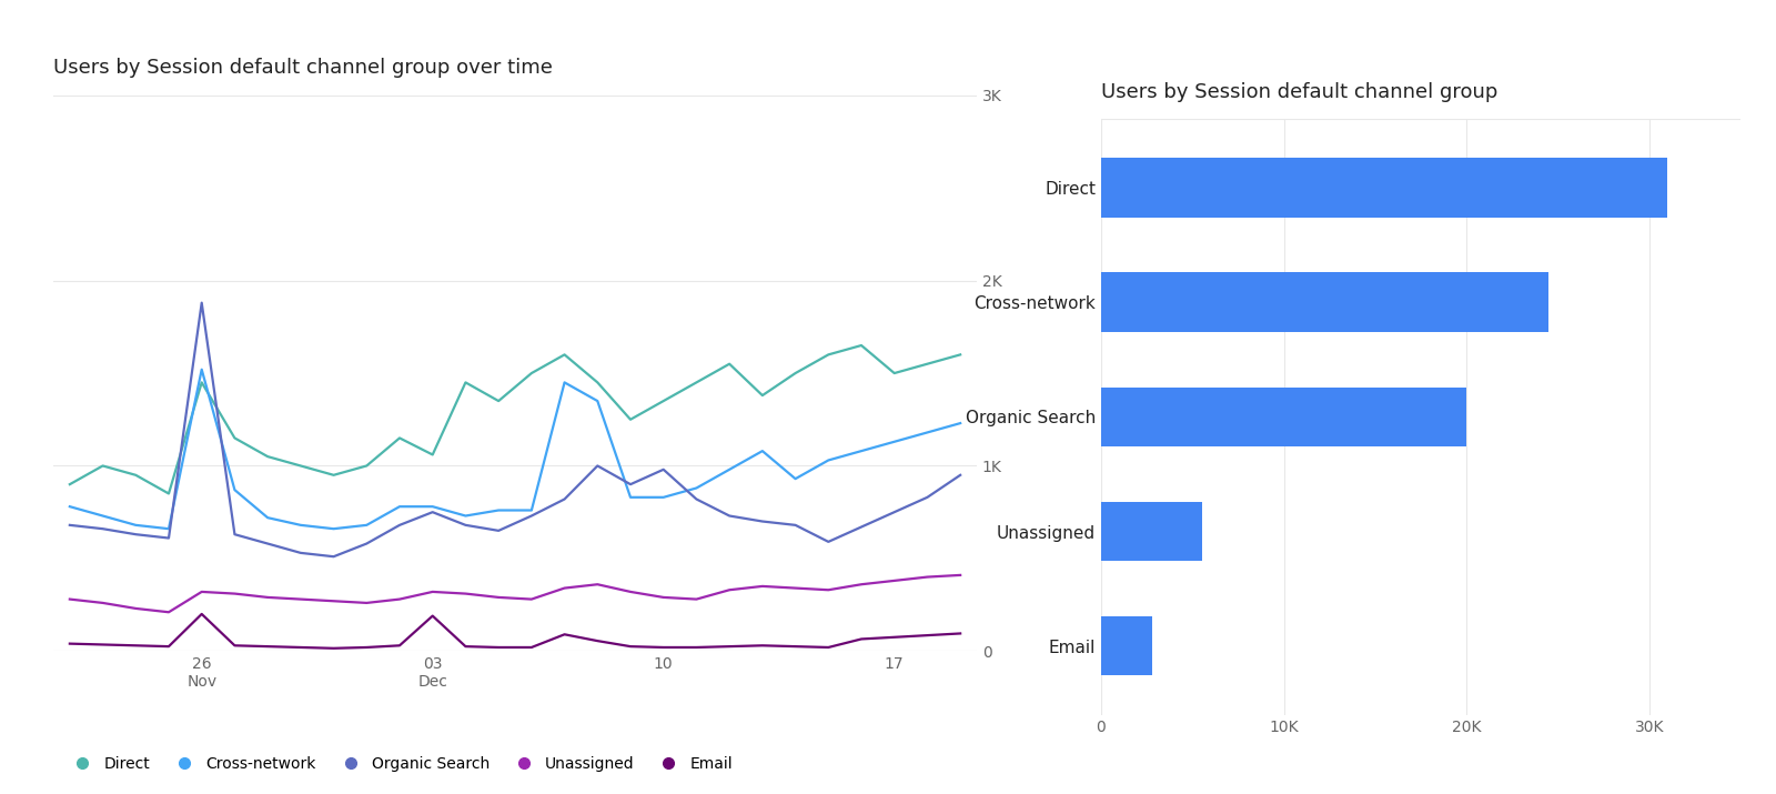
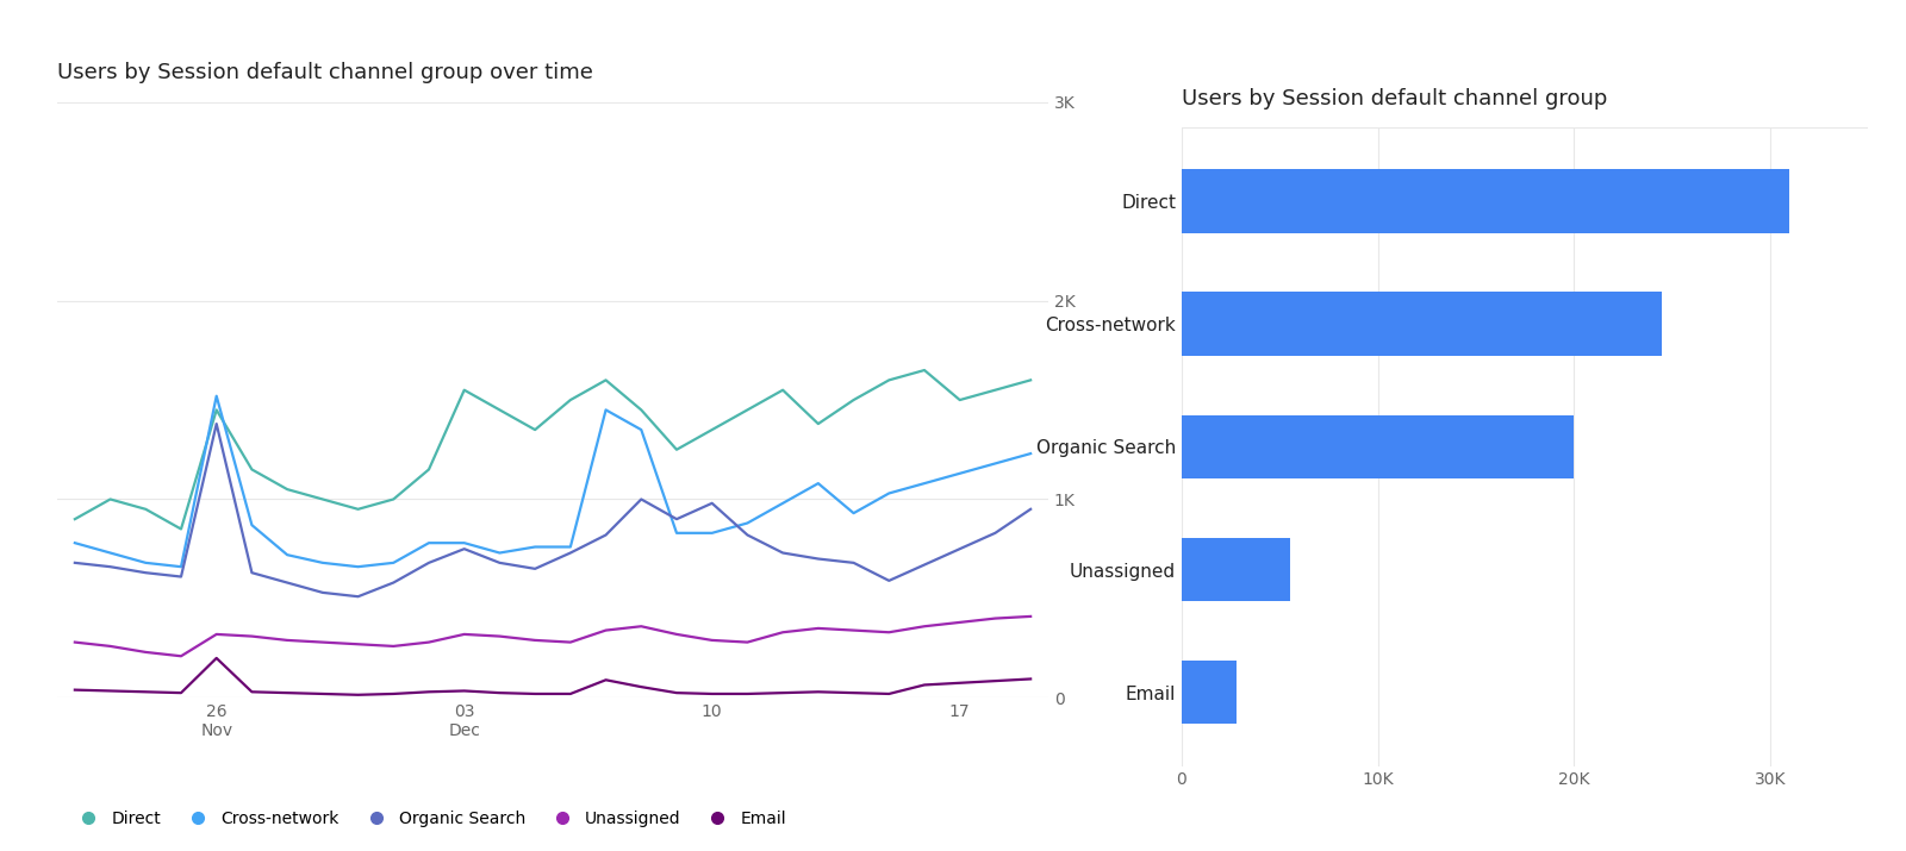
Users by Session default channel group over time/Organic Search/26 Nov: 1.88K -> 1.38K
Users by Session default channel group over time/Direct/03 Dec: 1.06K -> 1.55K
Users by Session default channel group over time/Email/03 Dec: 0.19K -> 0.04K
